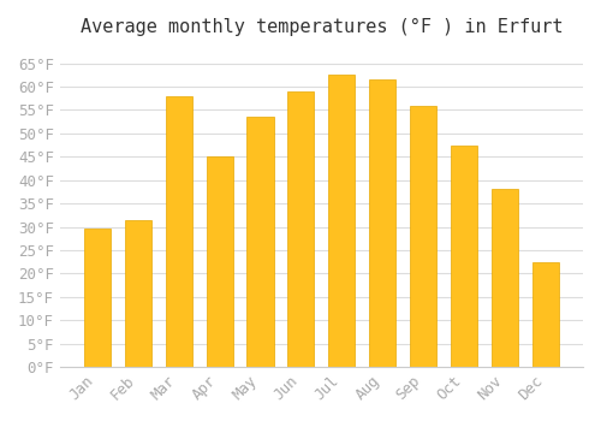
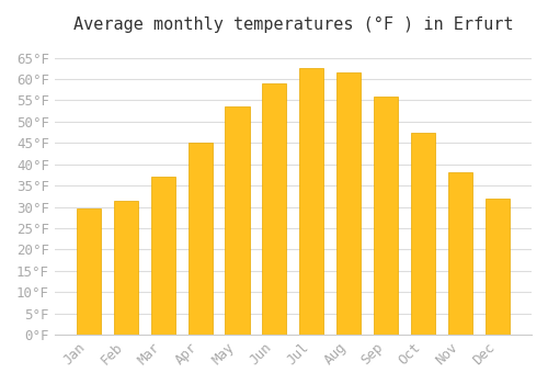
Mar: 58.0°F -> 37.0°F
Dec: 22.5°F -> 32.0°F
